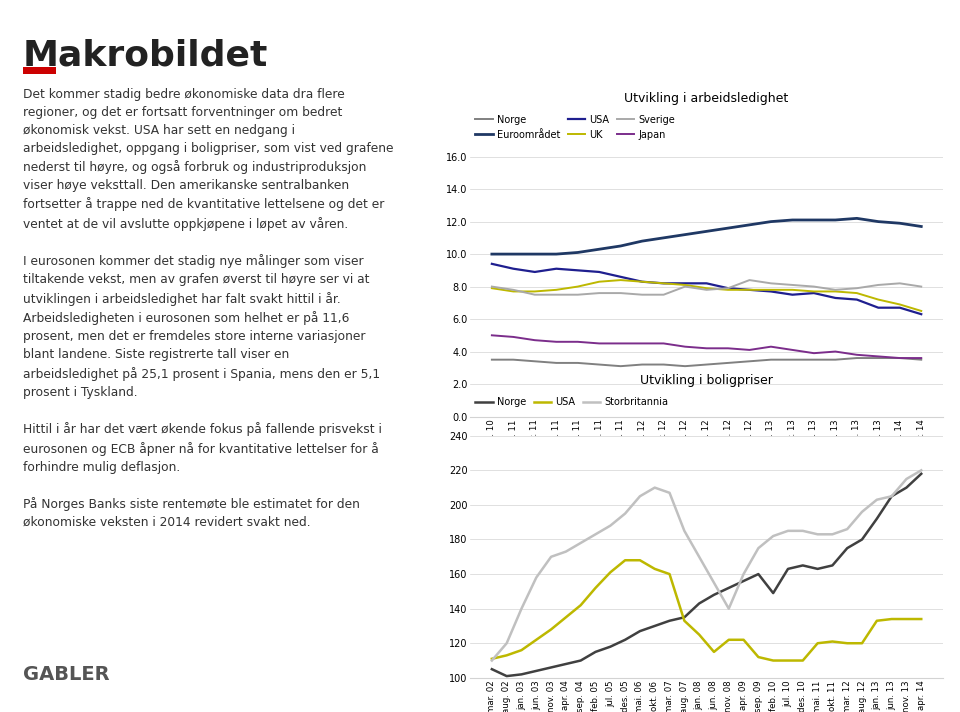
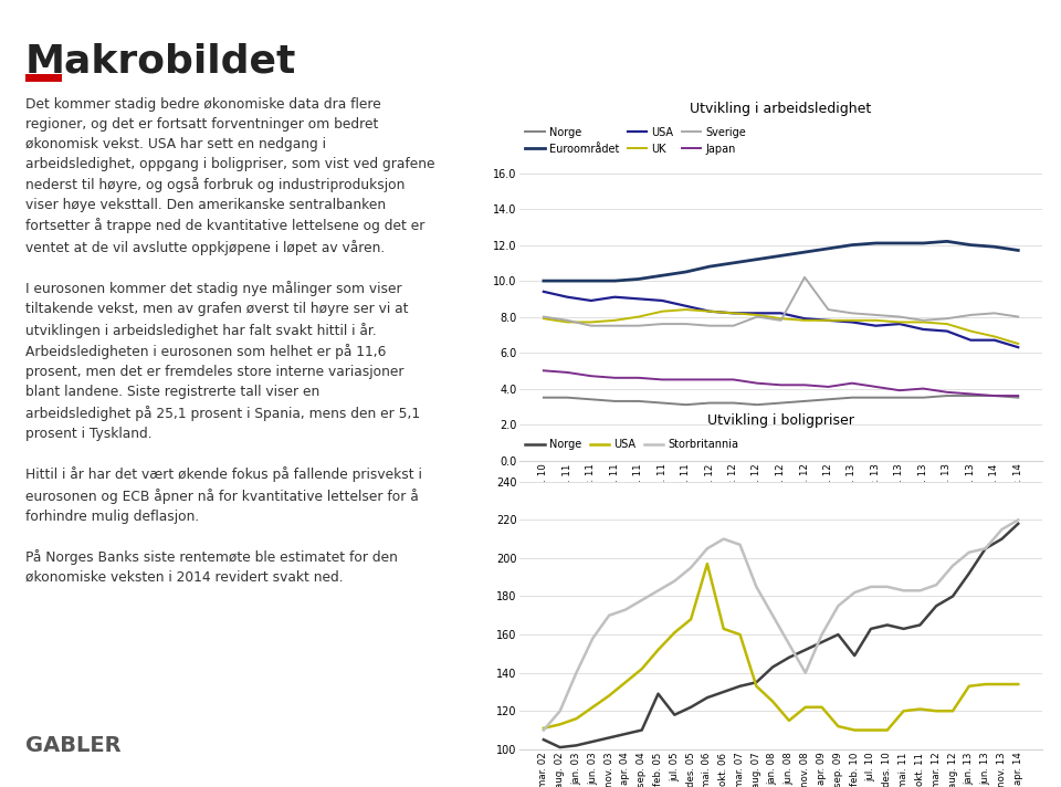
Sverige/okt. 12: 7.9 -> 10.2
Norge/feb. 05: 115 -> 129
USA/mai. 06: 168 -> 197
